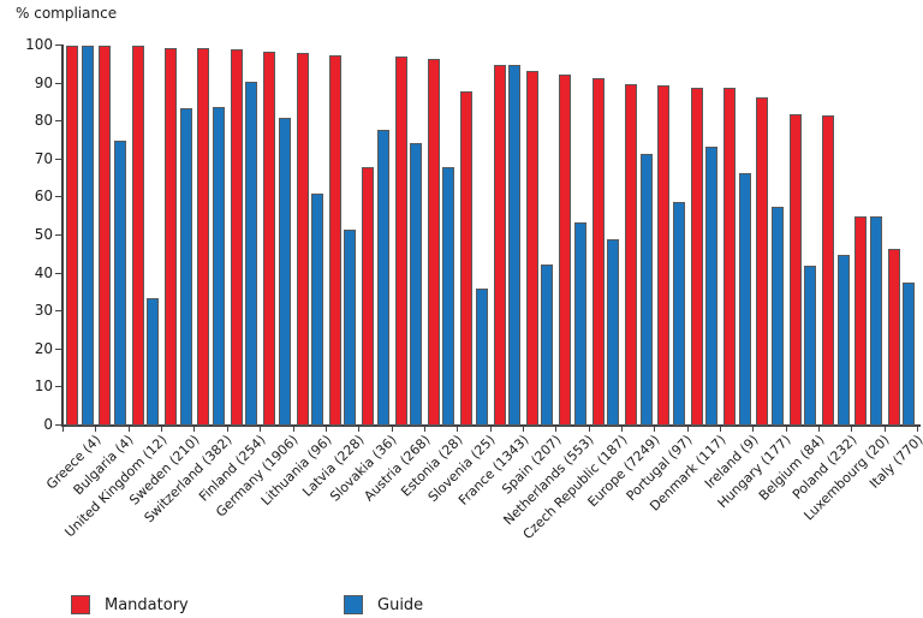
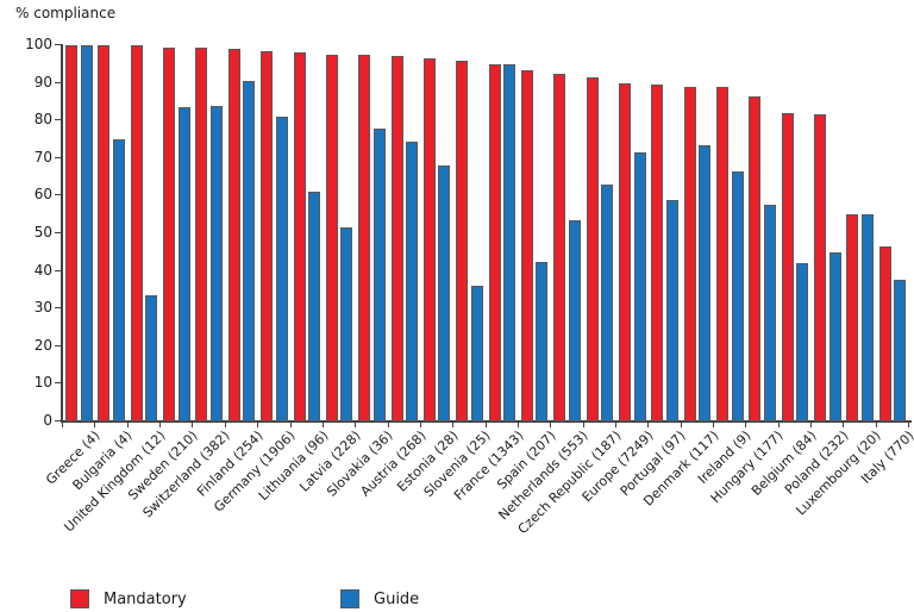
Mandatory/Slovakia (36): 68 -> 98
Mandatory/Slovenia (25): 88 -> 96
Guide/Czech Republic (187): 49 -> 63
